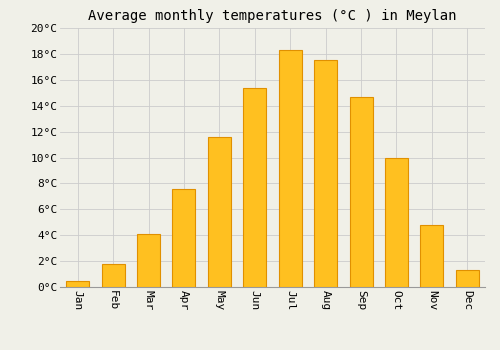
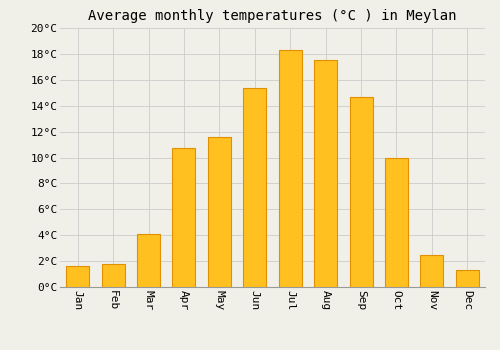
Jan: 0.5°C -> 1.6°C
Apr: 7.6°C -> 10.7°C
Nov: 4.8°C -> 2.5°C
